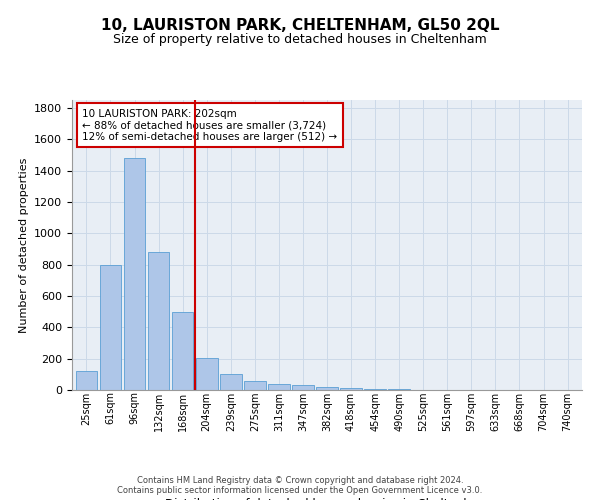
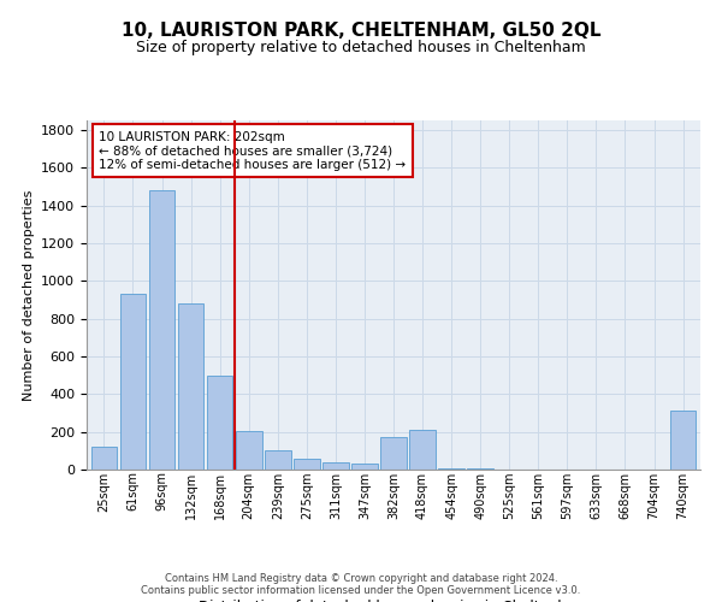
61sqm: 800 -> 930
382sqm: 20 -> 170
418sqm: 20 -> 210
740sqm: 0 -> 310
